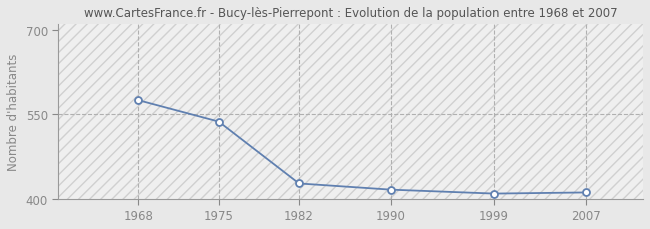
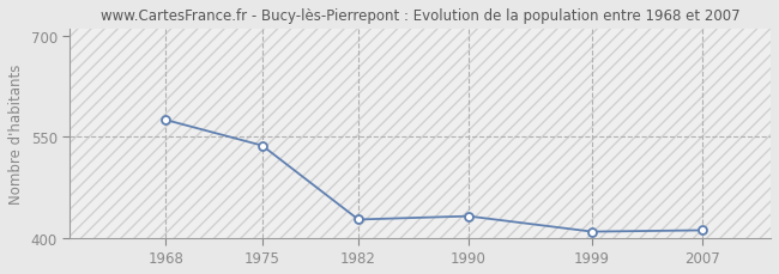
1990: 416 -> 432
